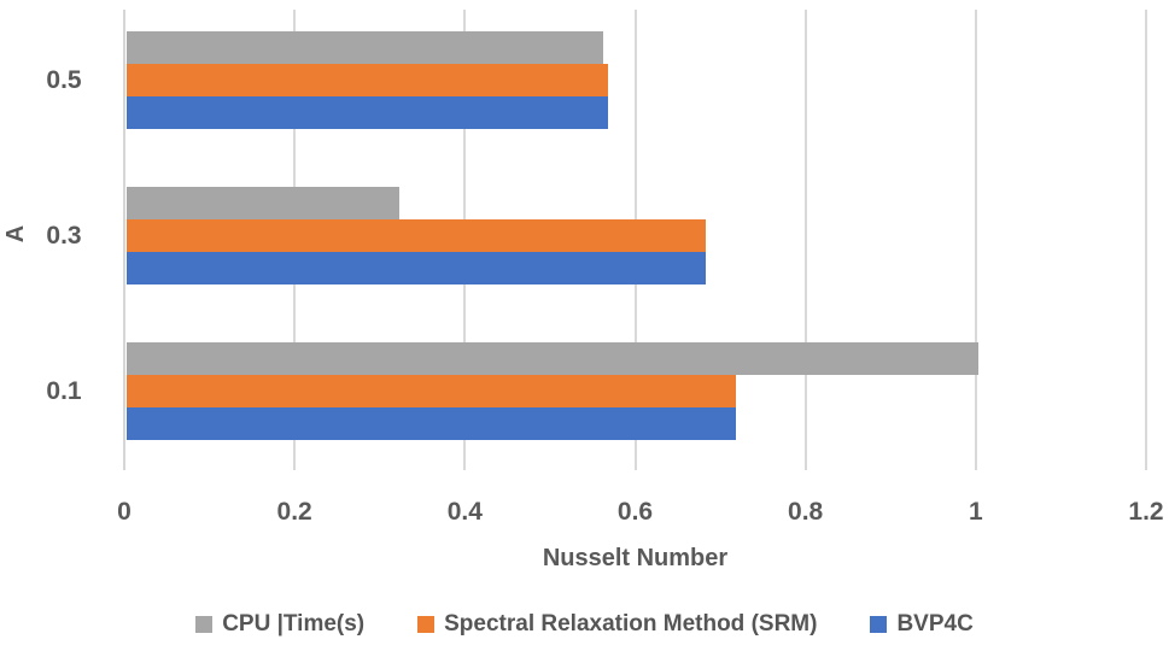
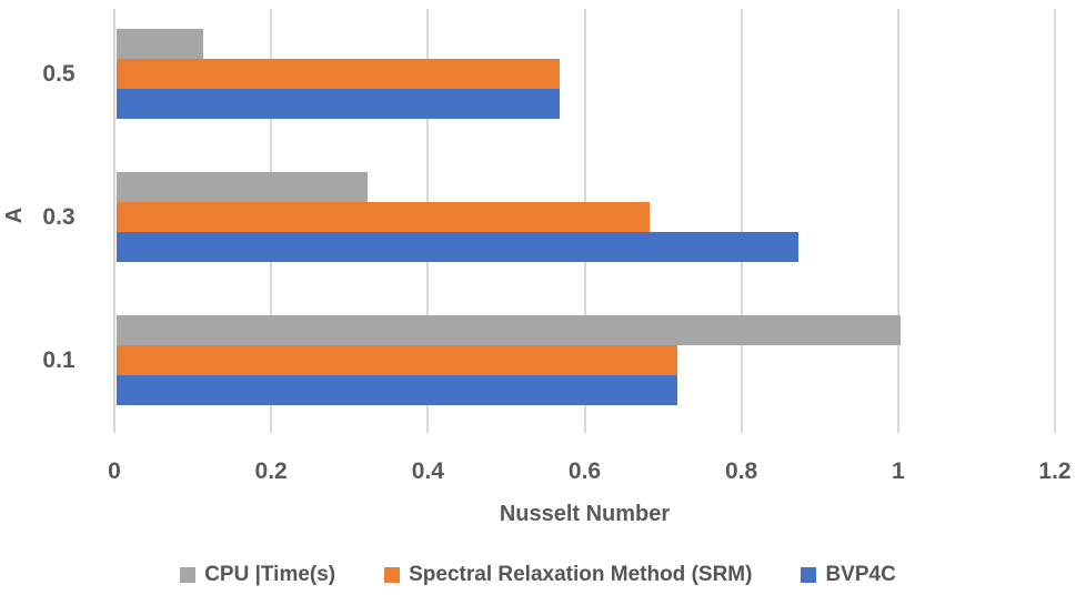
CPU |Time(s)/0.5: 0.56 -> 0.11
BVP4C/0.3: 0.68 -> 0.87
